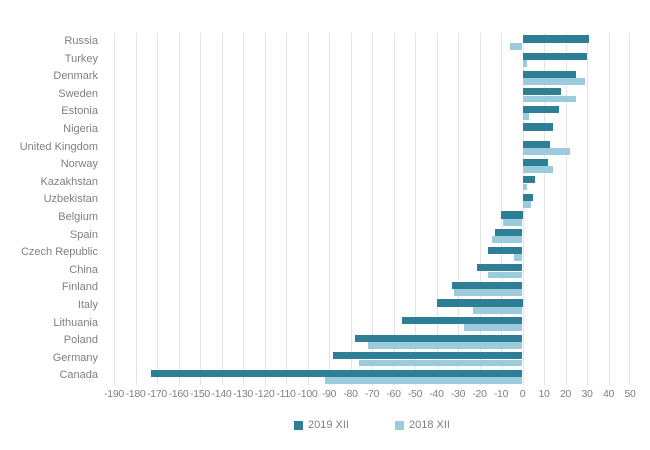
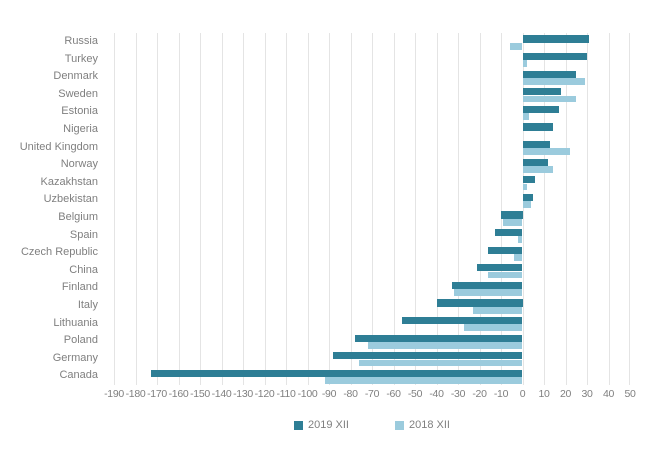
2018 XII/Spain: -14 -> -2
